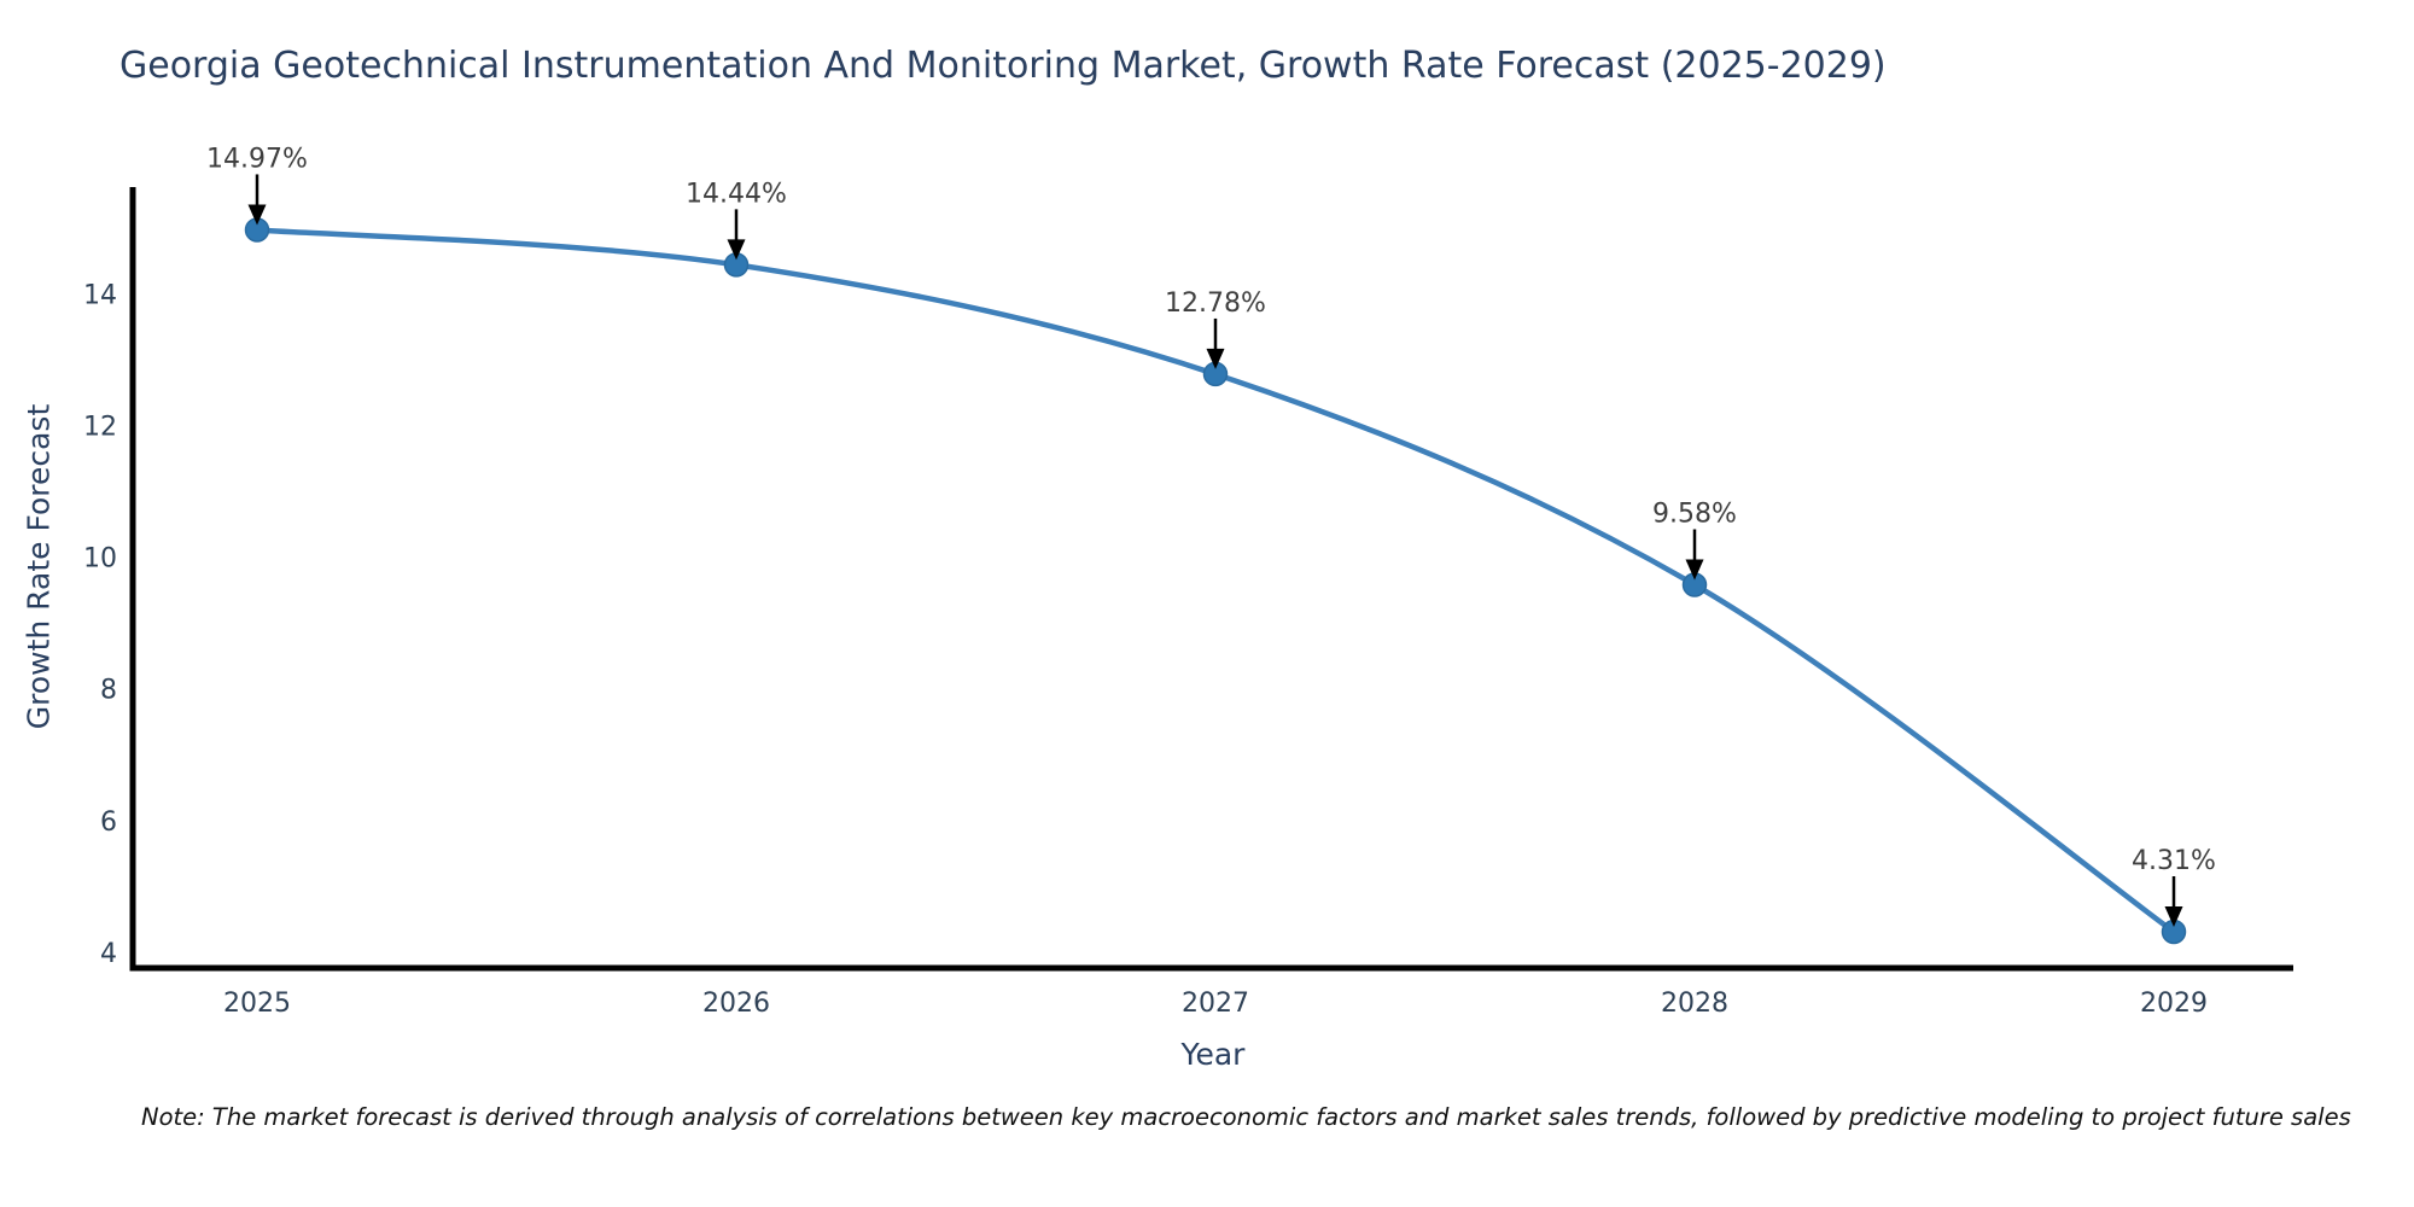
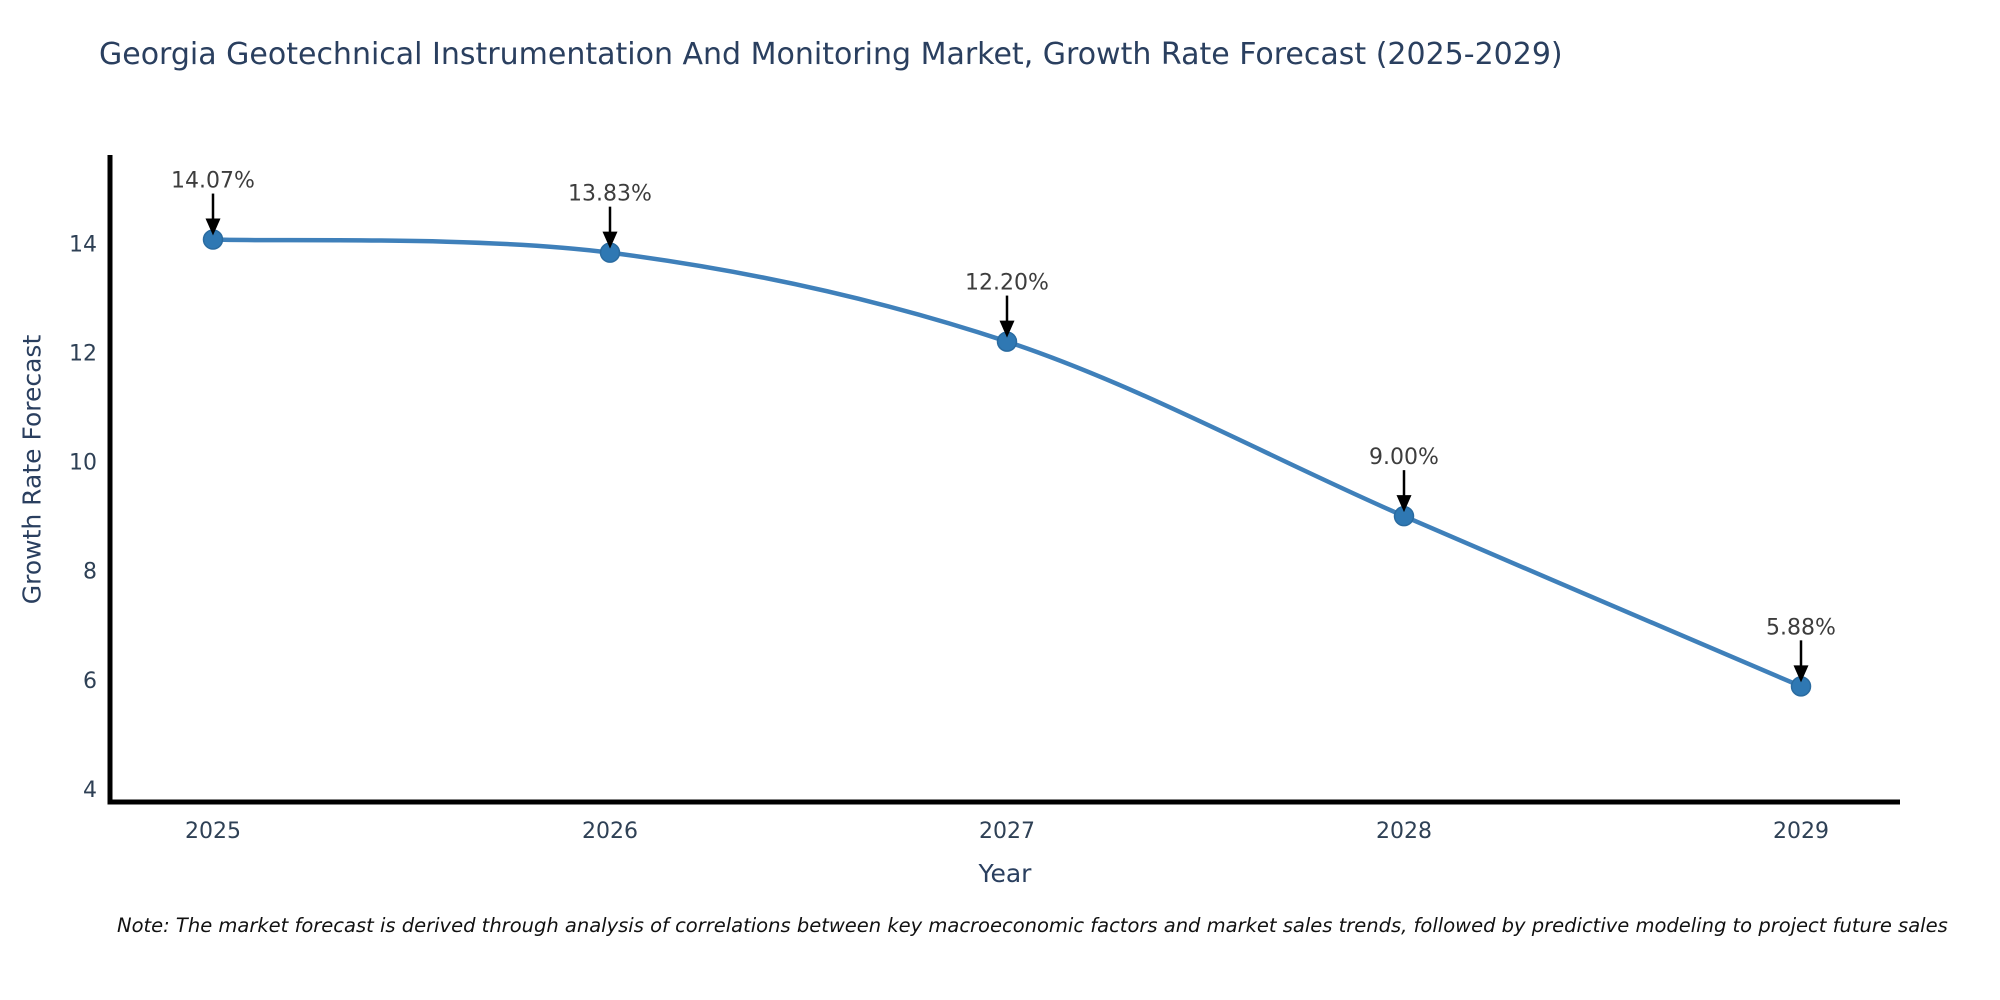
2025: 14.97% -> 14.07%
2026: 14.44% -> 13.83%
2027: 12.78% -> 12.20%
2028: 9.58% -> 9.00%
2029: 4.31% -> 5.88%
